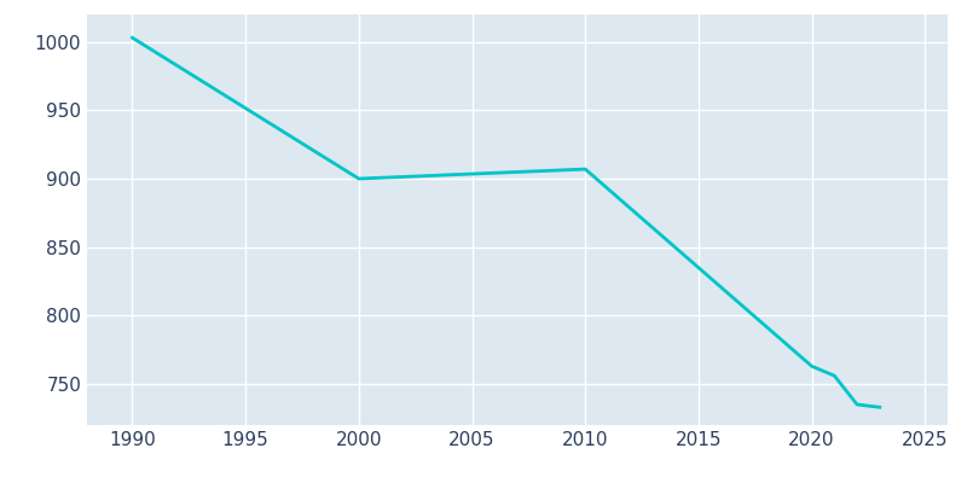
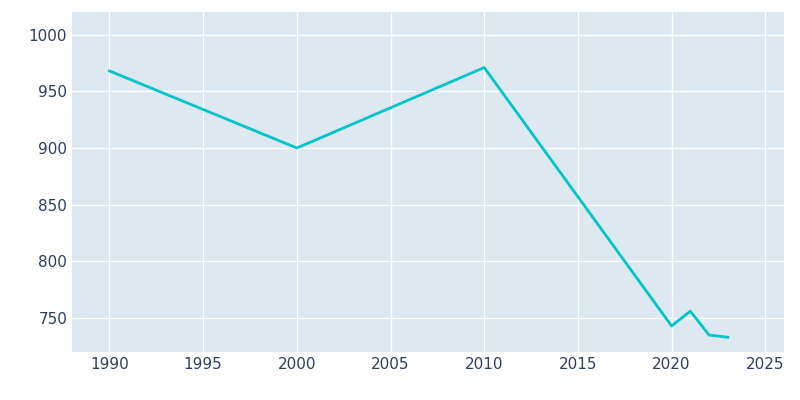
1990: 1003 -> 968
2010: 907 -> 971
2020: 763 -> 743
